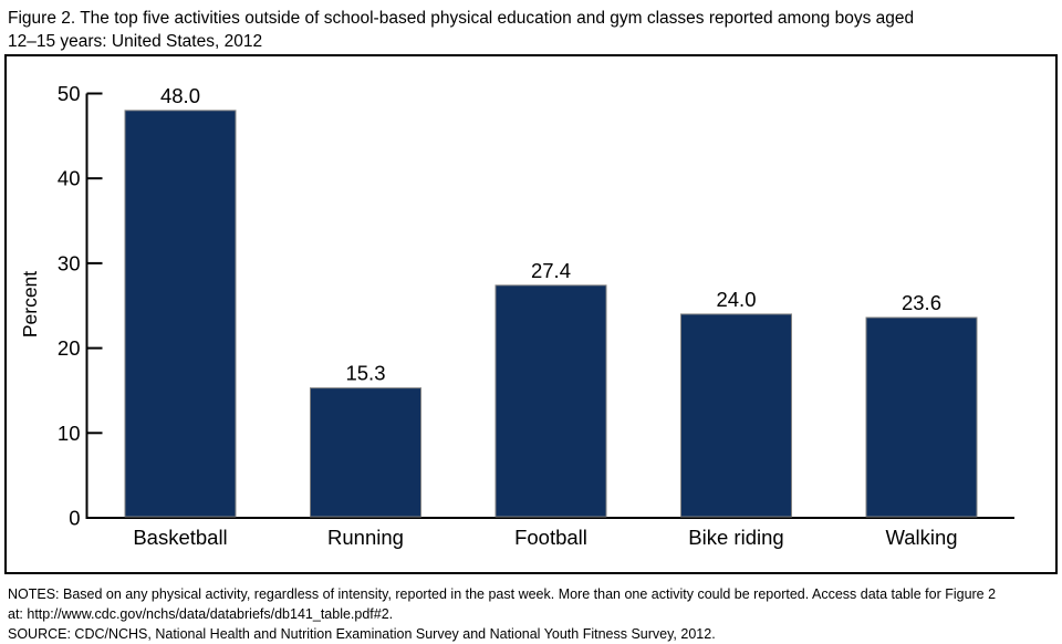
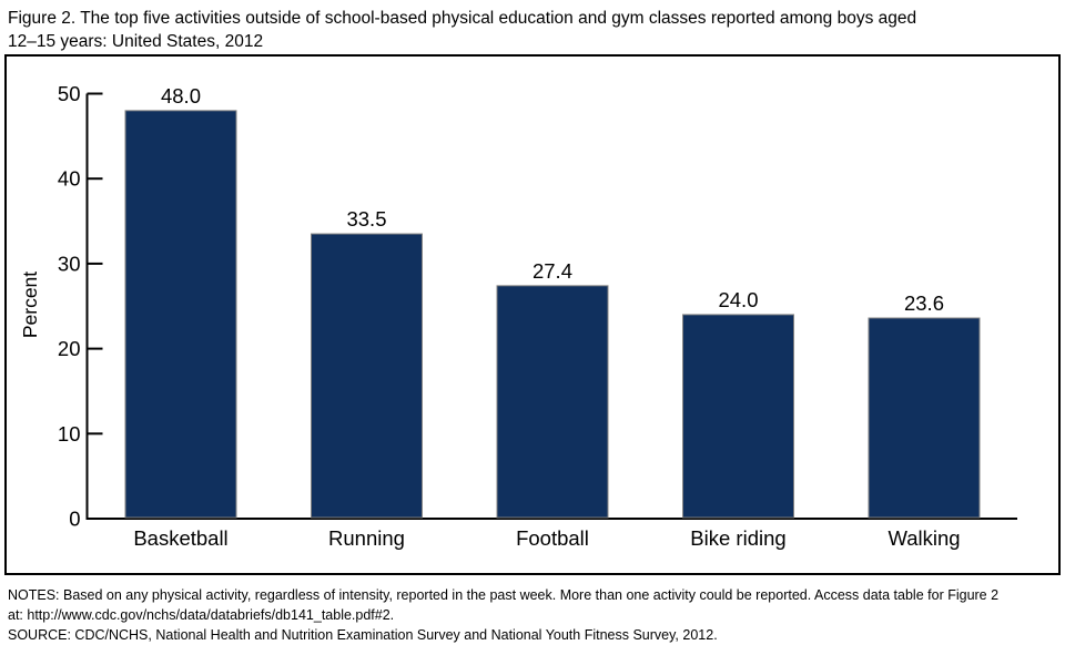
Running: 15.3 -> 33.5
